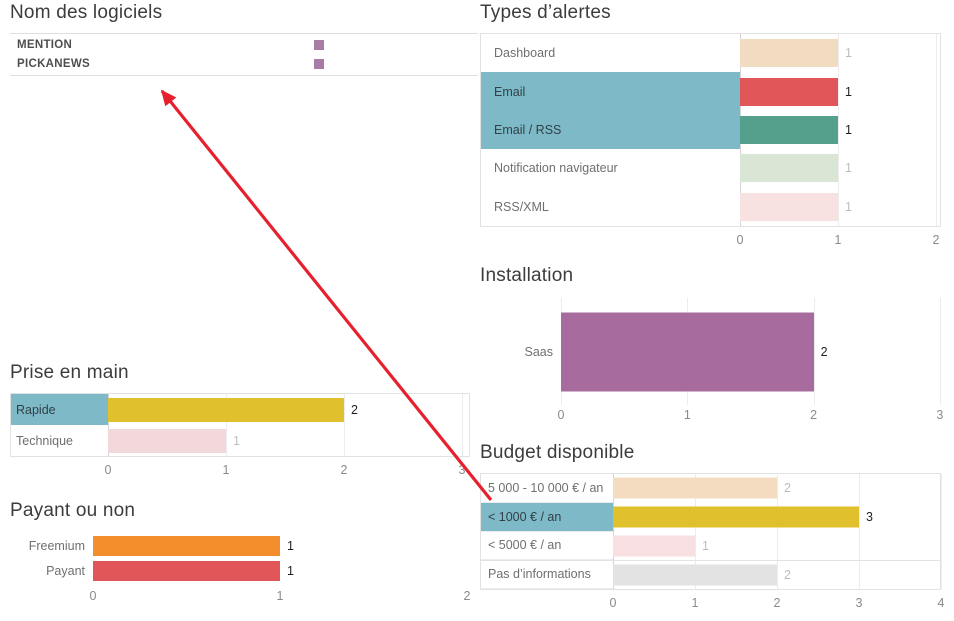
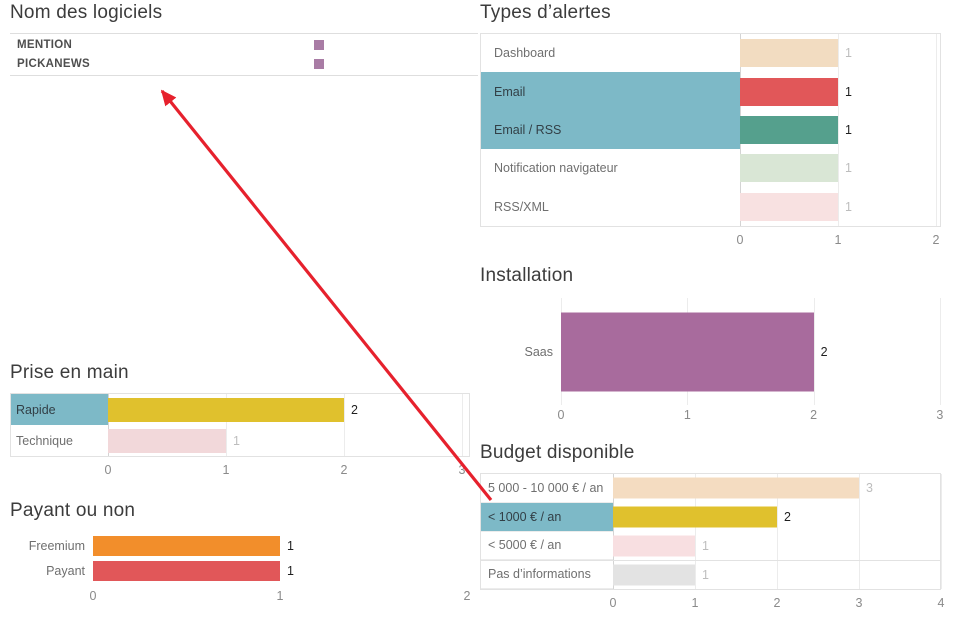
Budget disponible/5 000 - 10 000 € / an: 2 -> 3
Budget disponible/< 1000 € / an: 3 -> 2
Budget disponible/Pas d’informations: 2 -> 1
